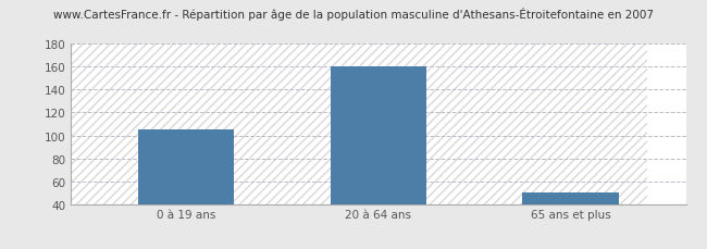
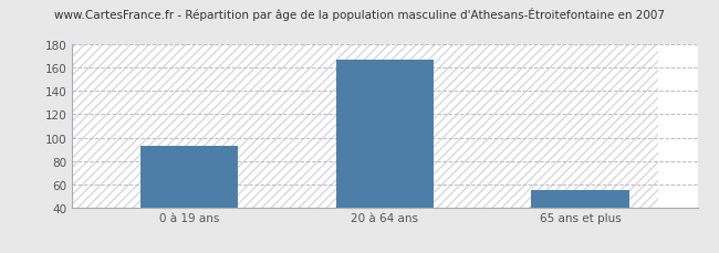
0 à 19 ans: 105 -> 93
20 à 64 ans: 160 -> 167
65 ans et plus: 50 -> 55
